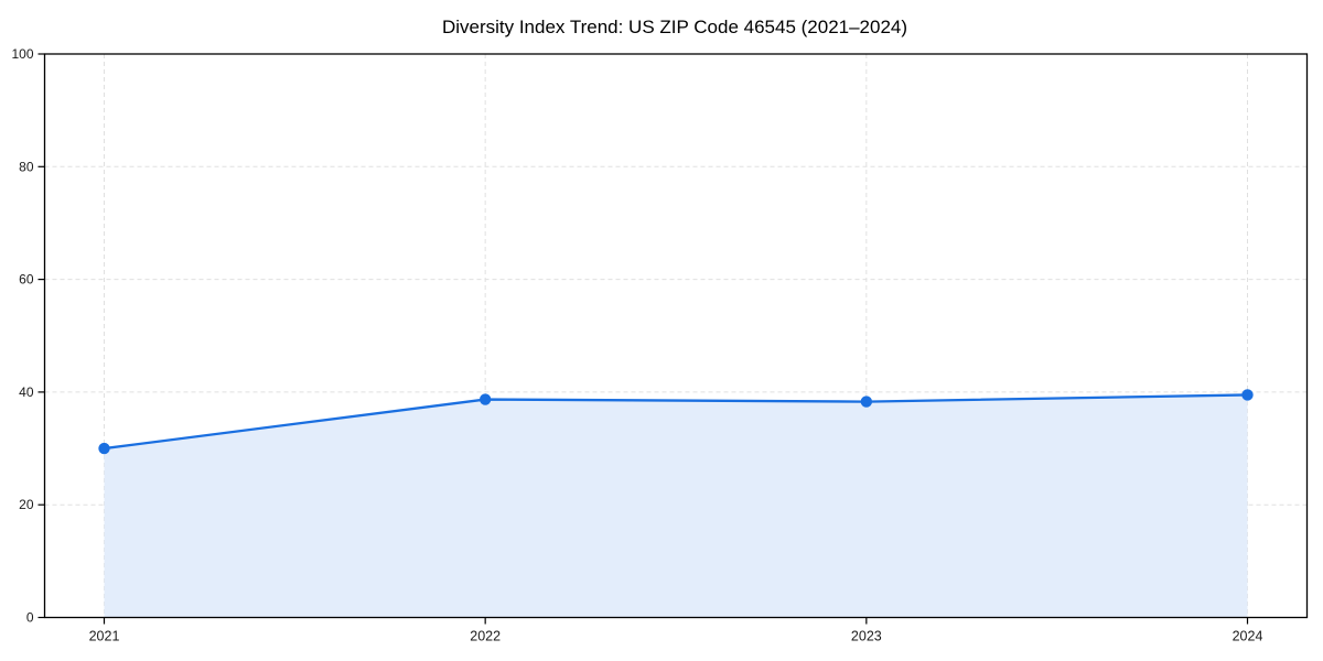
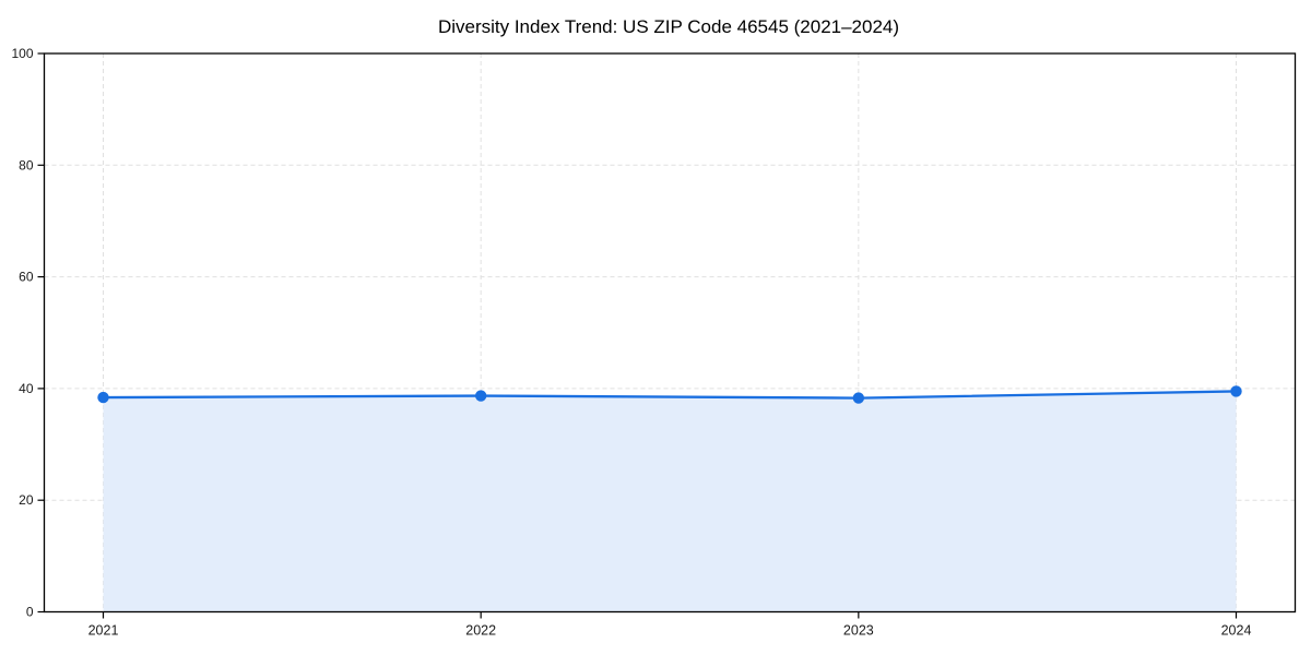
2021: 30 -> 38
